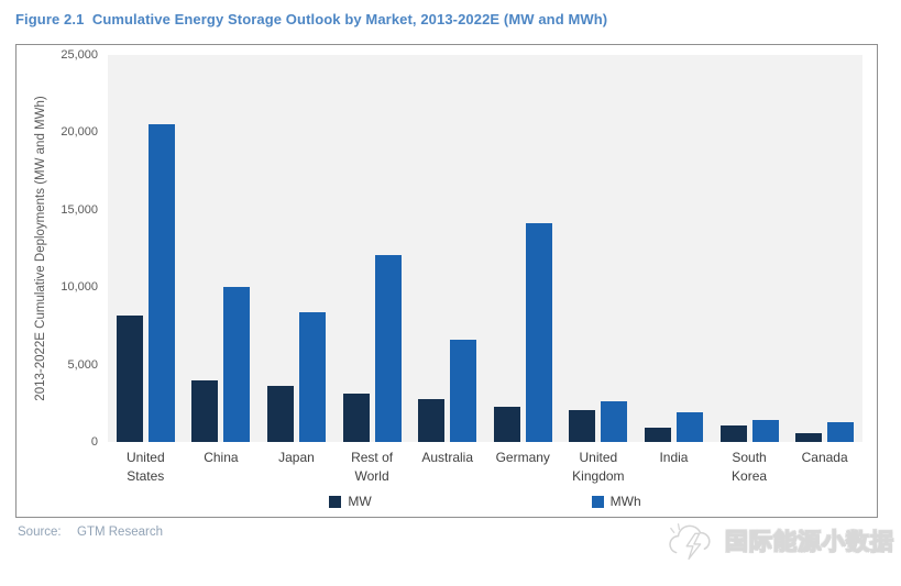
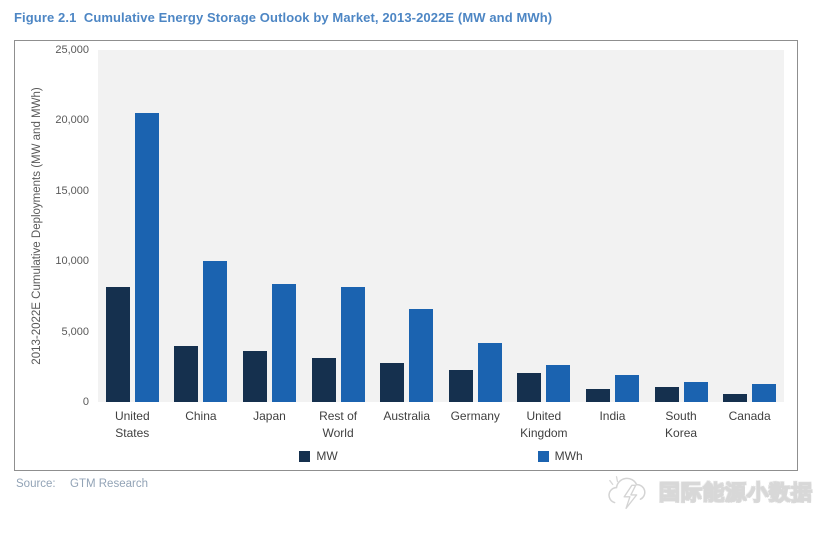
MWh/Rest of World: 12100 -> 8200
MWh/Germany: 14100 -> 4200
